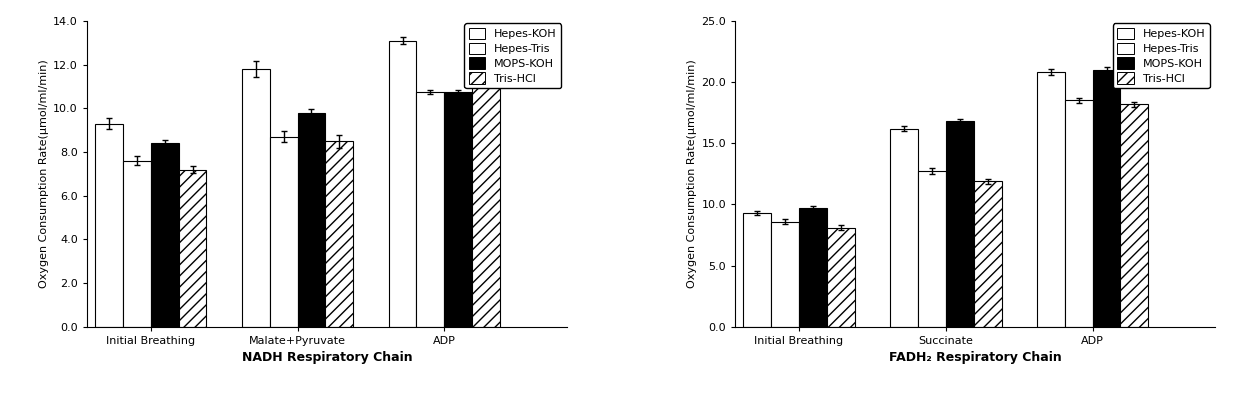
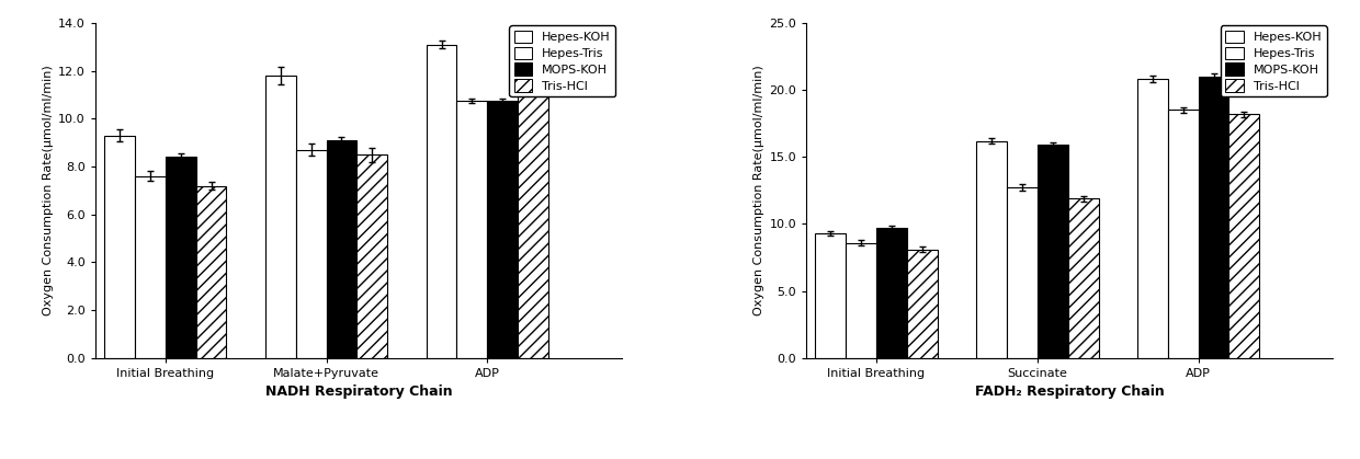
MOPS-KOH/Malate+Pyruvate: 9.80 -> 9.10
MOPS-KOH/Succinate: 16.8 -> 15.9
